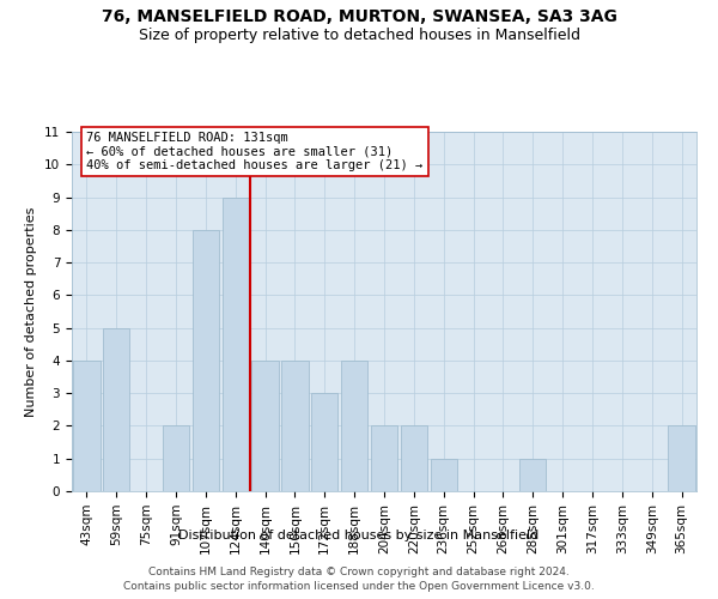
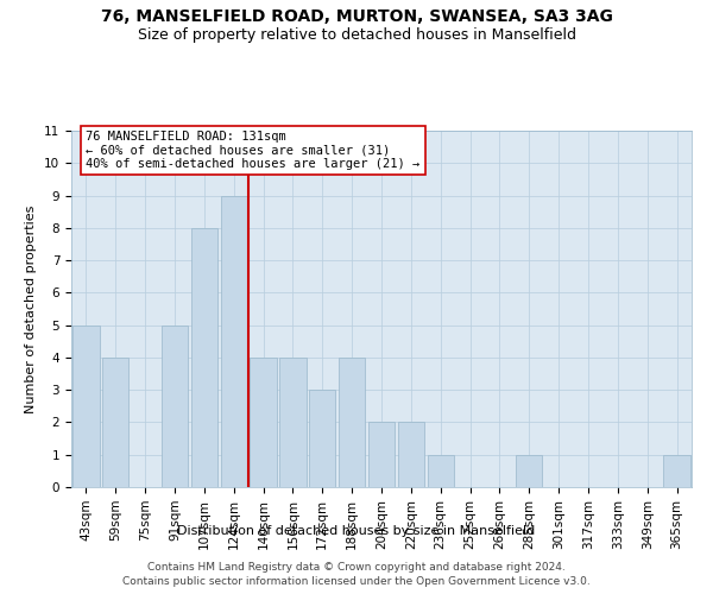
43sqm: 4 -> 5
59sqm: 5 -> 4
91sqm: 2 -> 5
365sqm: 2 -> 1
